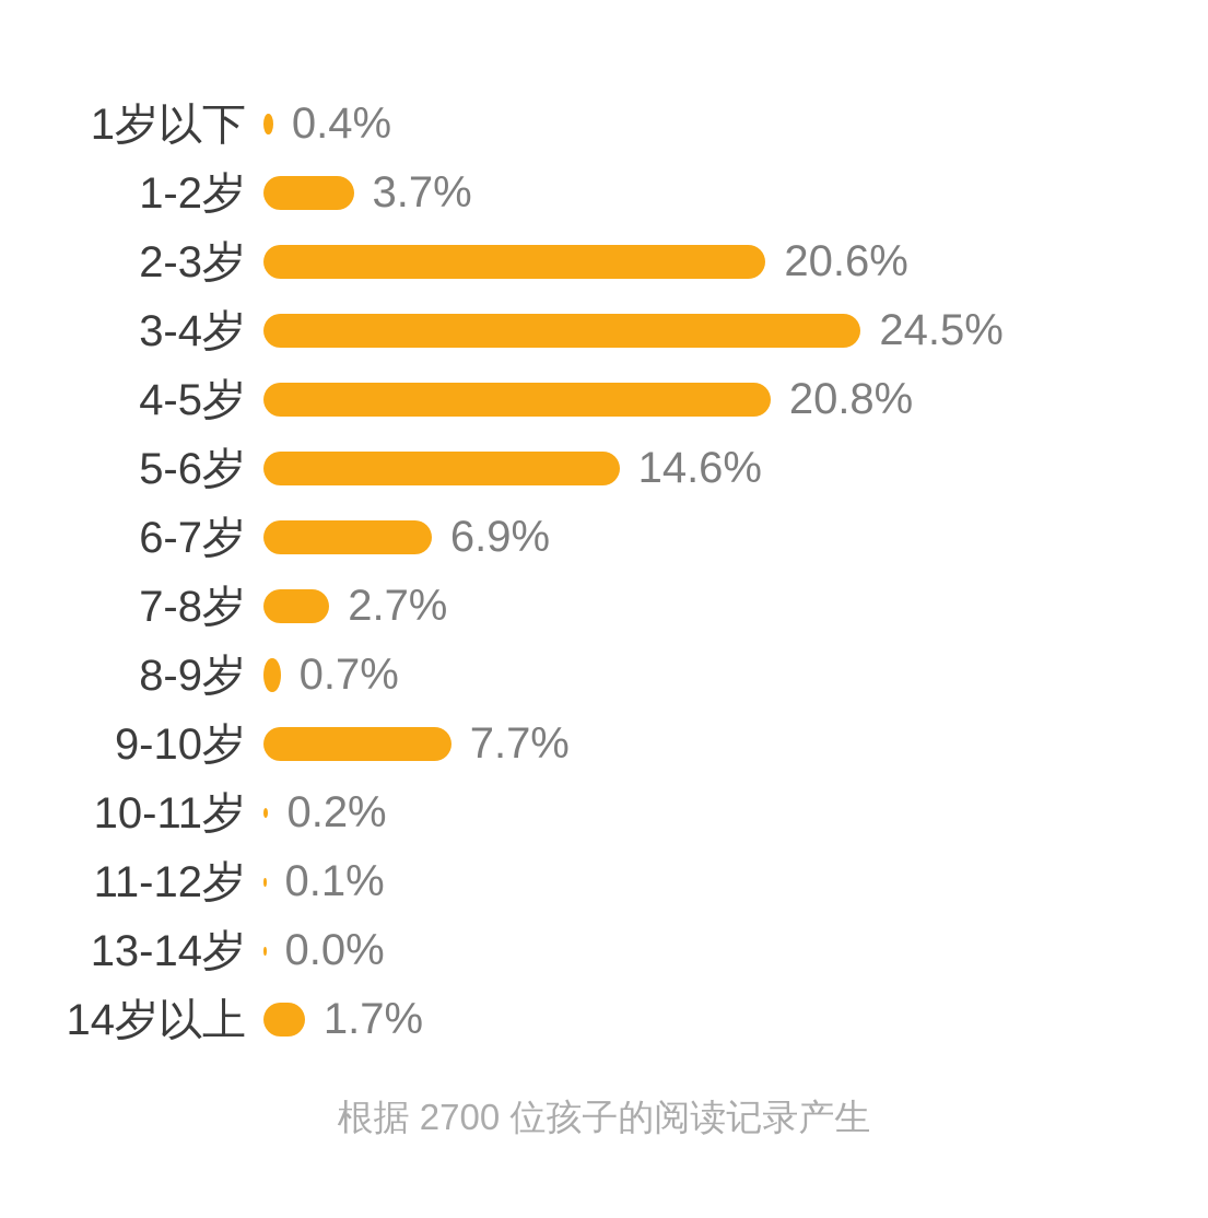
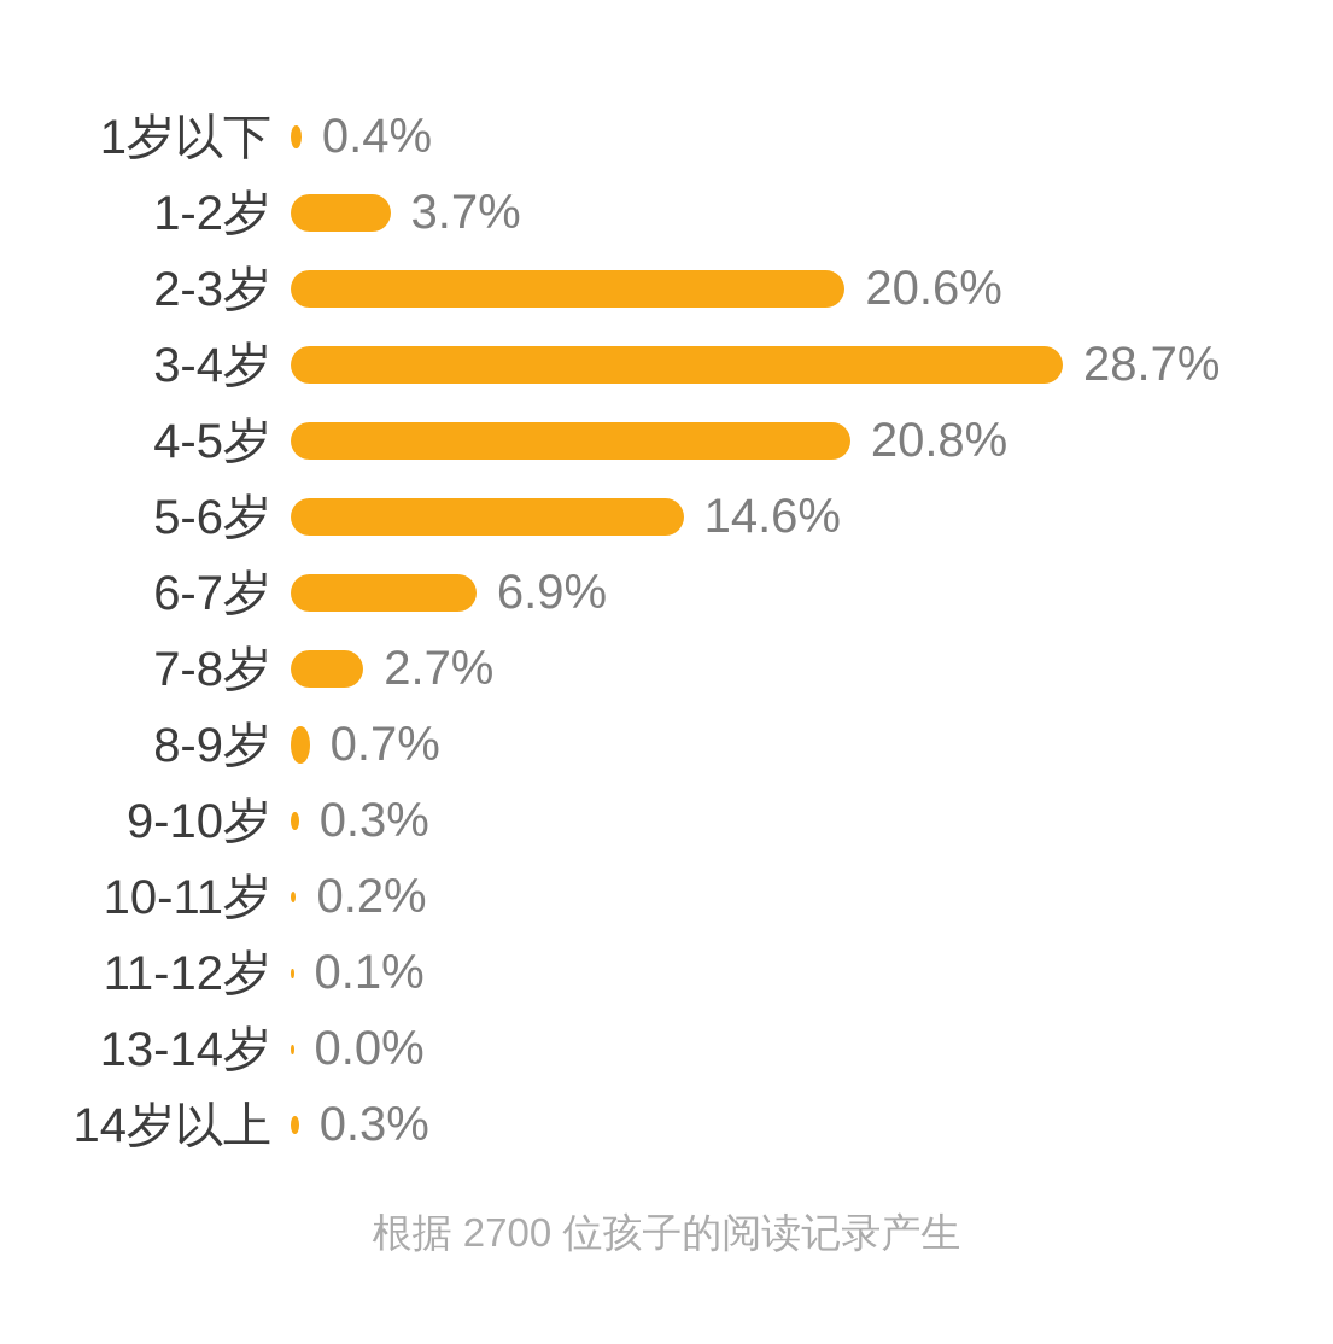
3-4岁: 24.5% -> 28.7%
9-10岁: 7.7% -> 0.3%
14岁以上: 1.7% -> 0.3%
